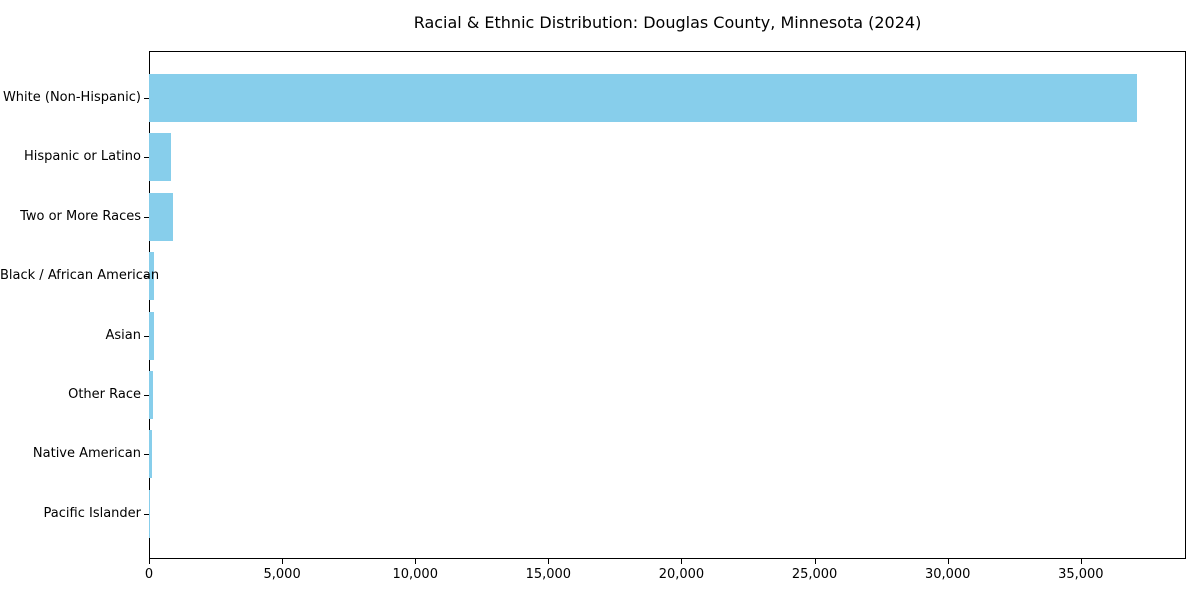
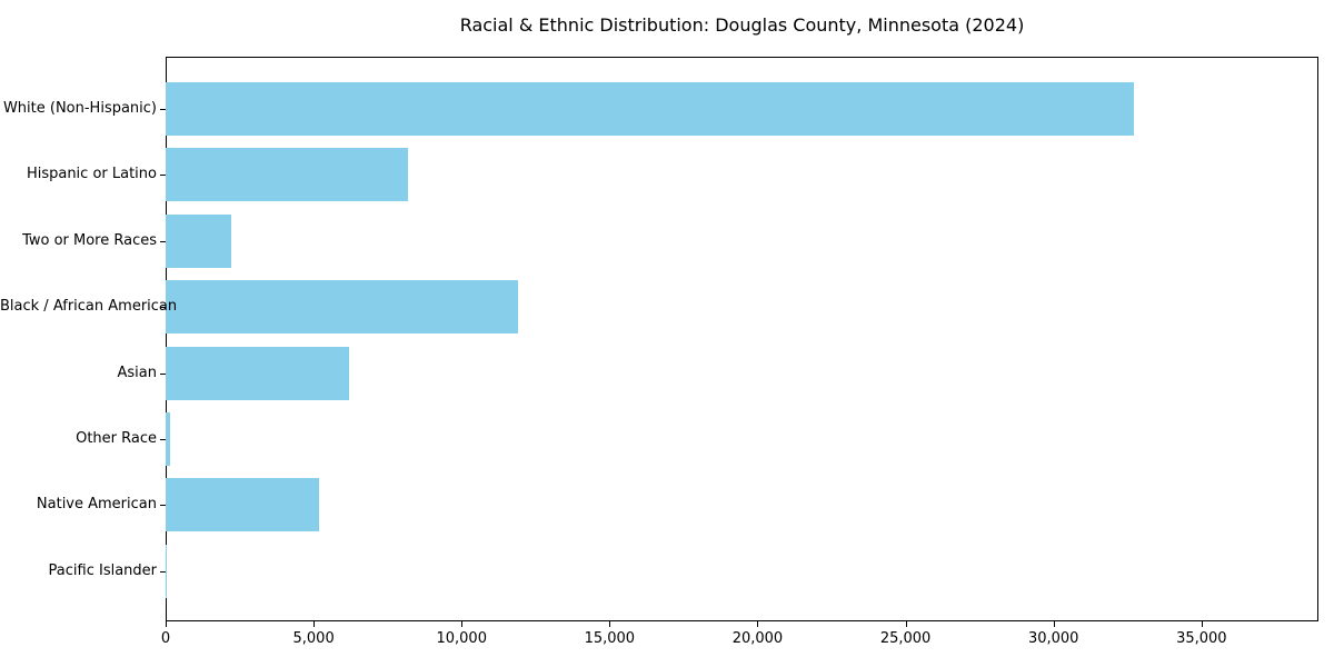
White (Non-Hispanic): 37100 -> 32700
Hispanic or Latino: 800 -> 8200
Two or More Races: 900 -> 2200
Black / African American: 200 -> 11900
Asian: 200 -> 6200
Native American: 100 -> 5200
